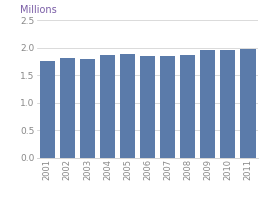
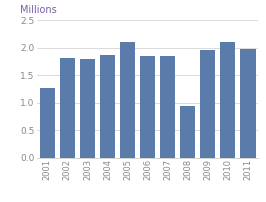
2001: 1.75 -> 1.26
2005: 1.88 -> 2.10
2008: 1.87 -> 0.94
2010: 1.95 -> 2.10
